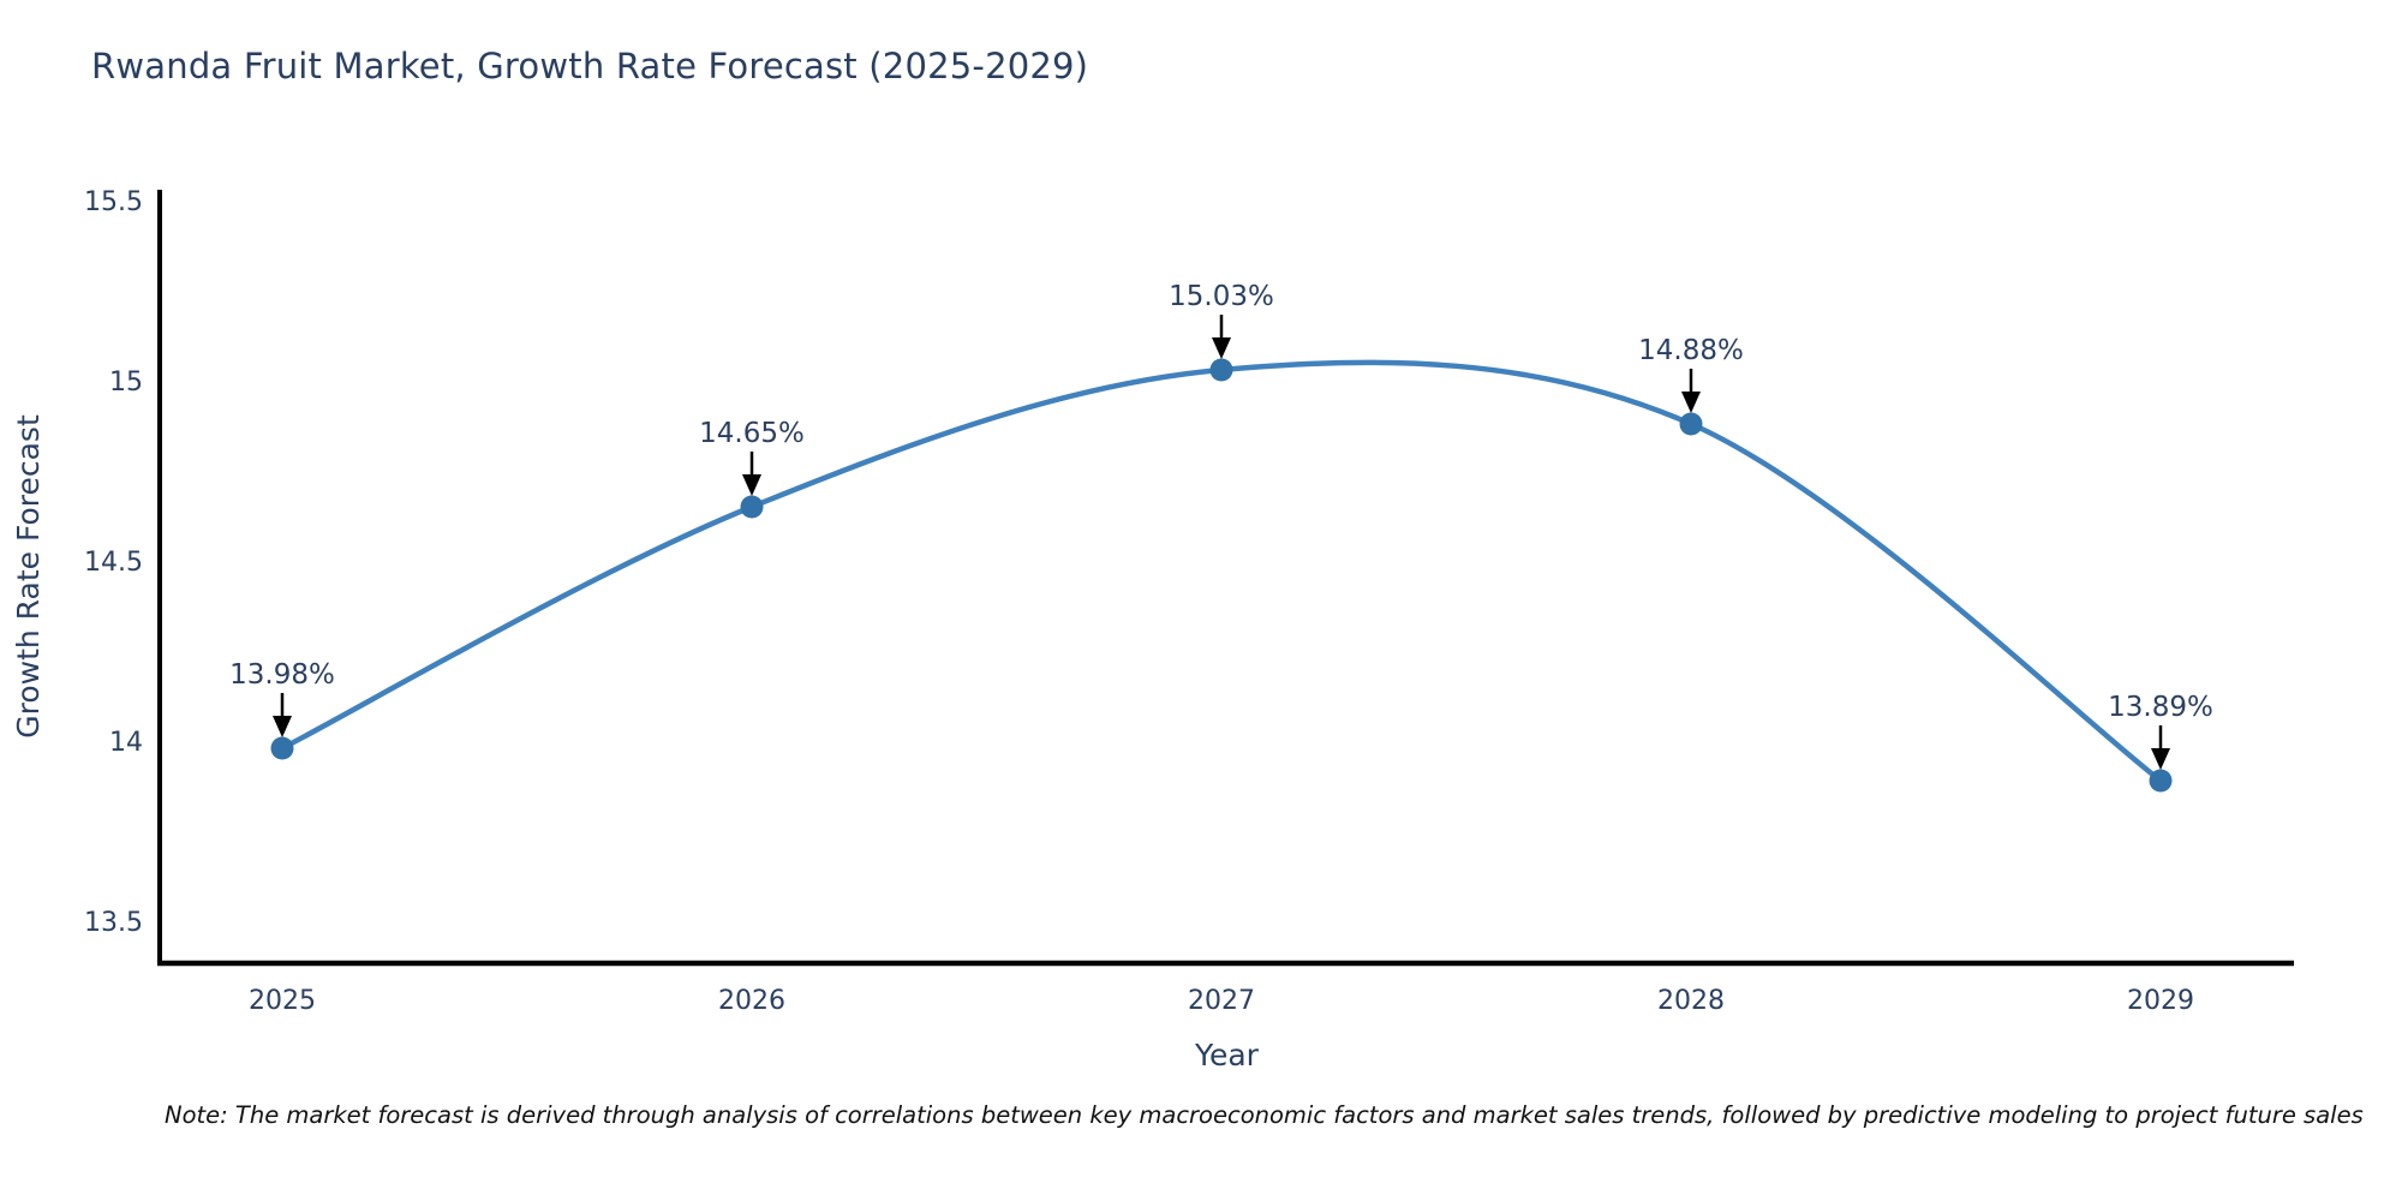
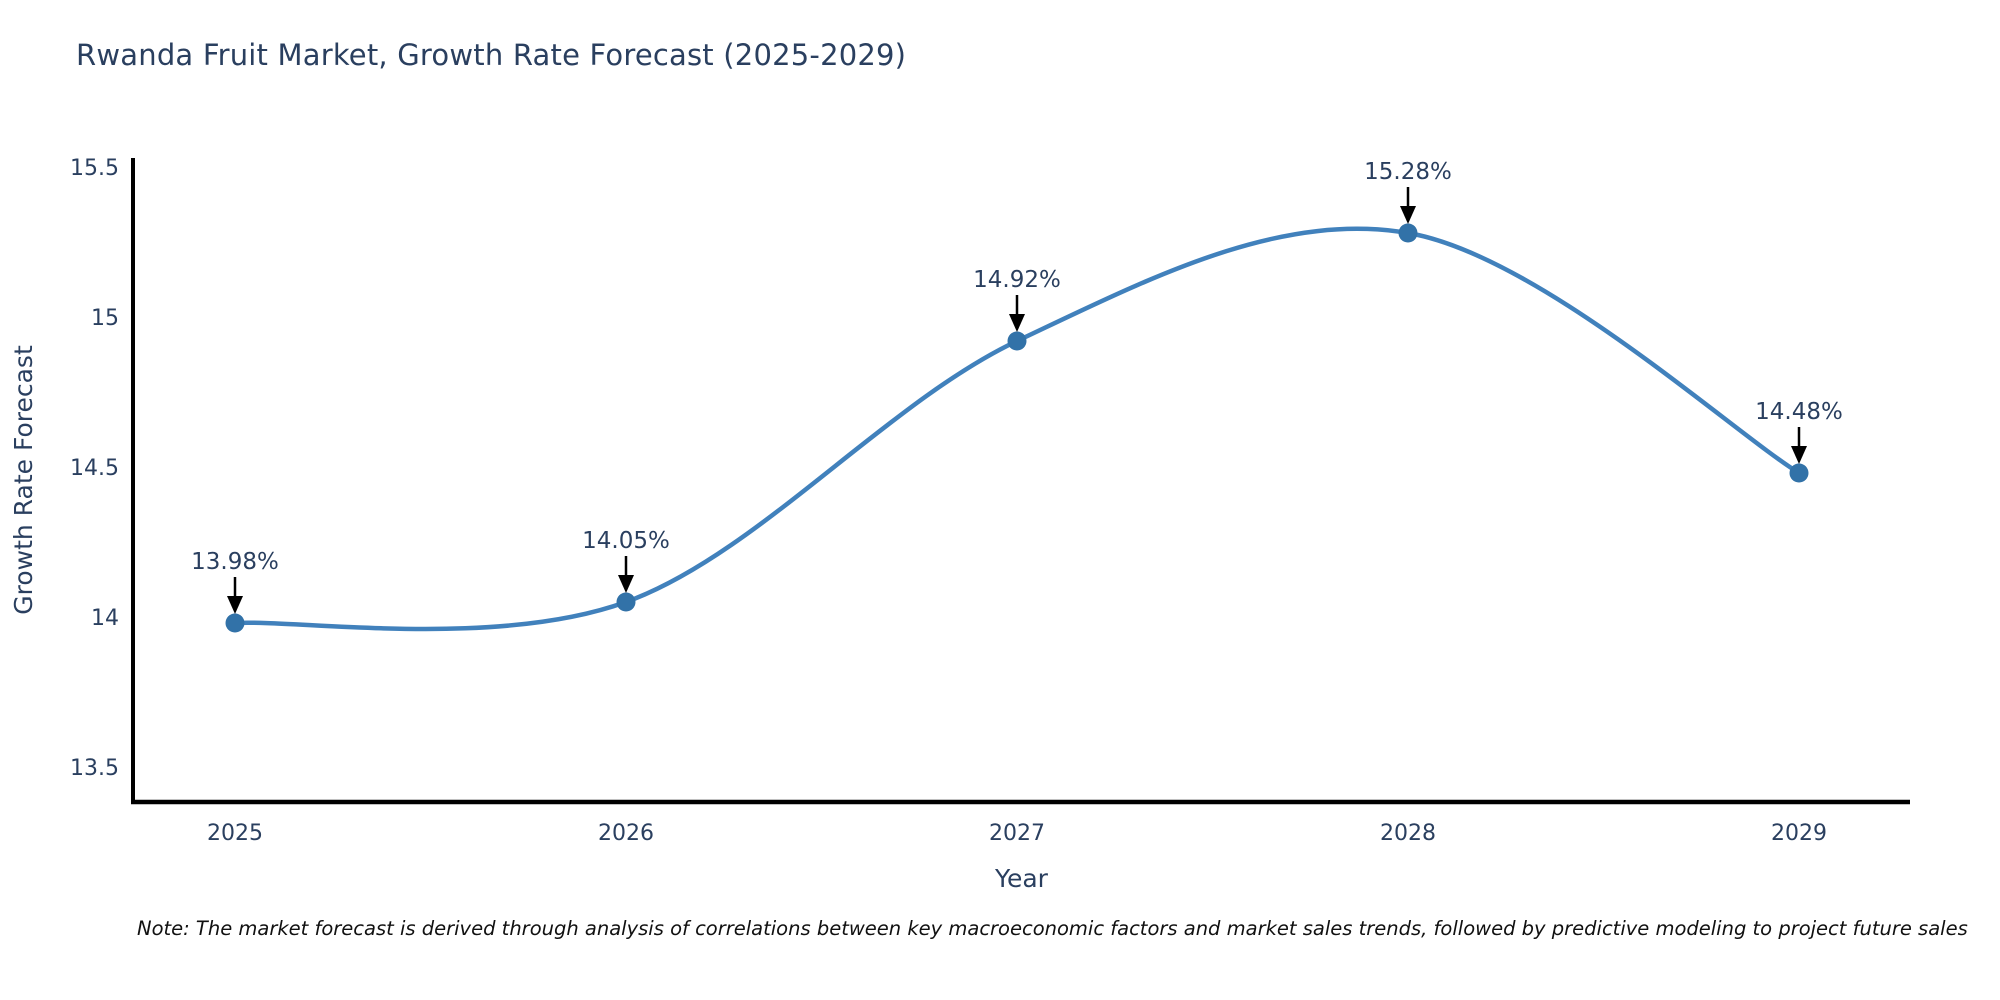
2026: 14.65% -> 14.05%
2027: 15.03% -> 14.92%
2028: 14.88% -> 15.28%
2029: 13.89% -> 14.48%
